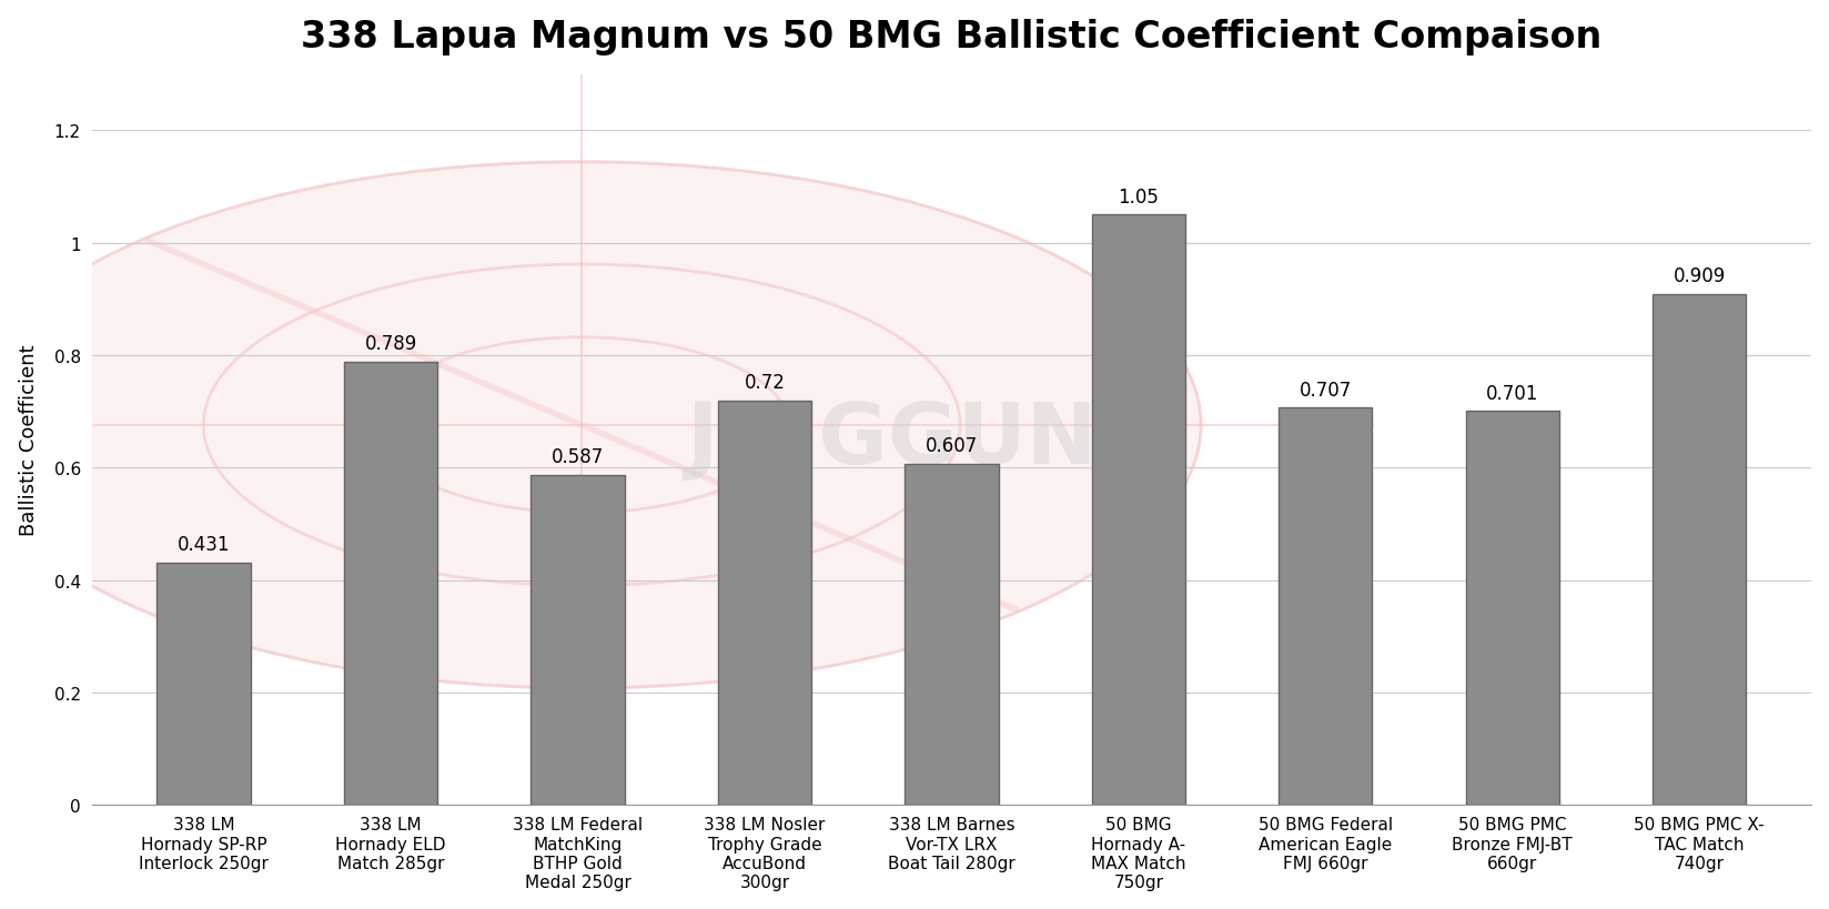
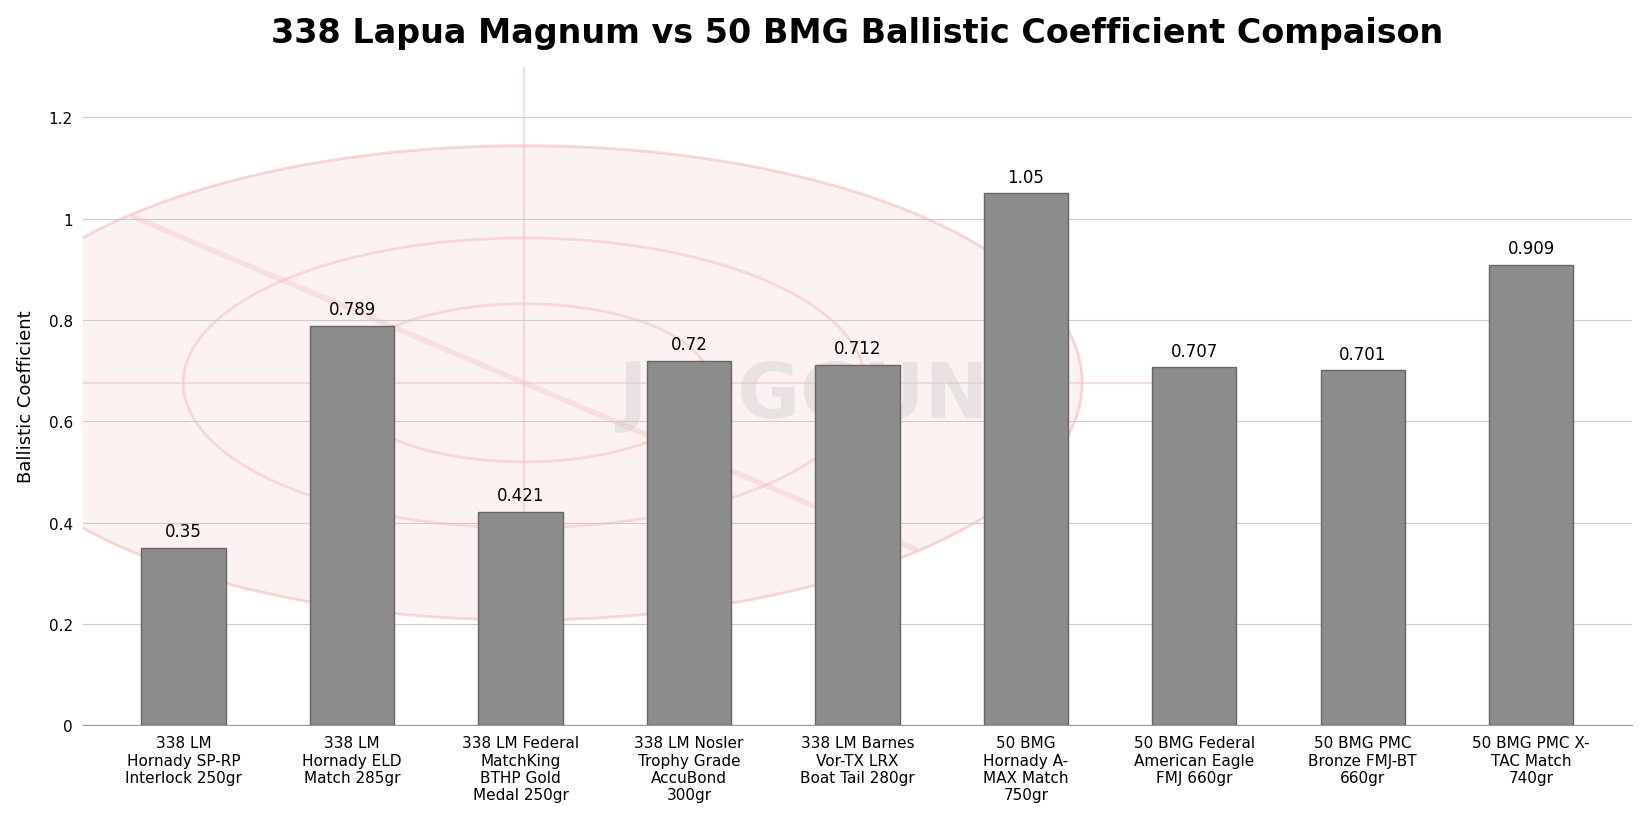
338 LM Hornady SP-RP Interlock 250gr: 0.431 -> 0.35
338 LM Federal MatchKing BTHP Gold Medal 250gr: 0.587 -> 0.421
338 LM Barnes Vor-TX LRX Boat Tail 280gr: 0.607 -> 0.712
